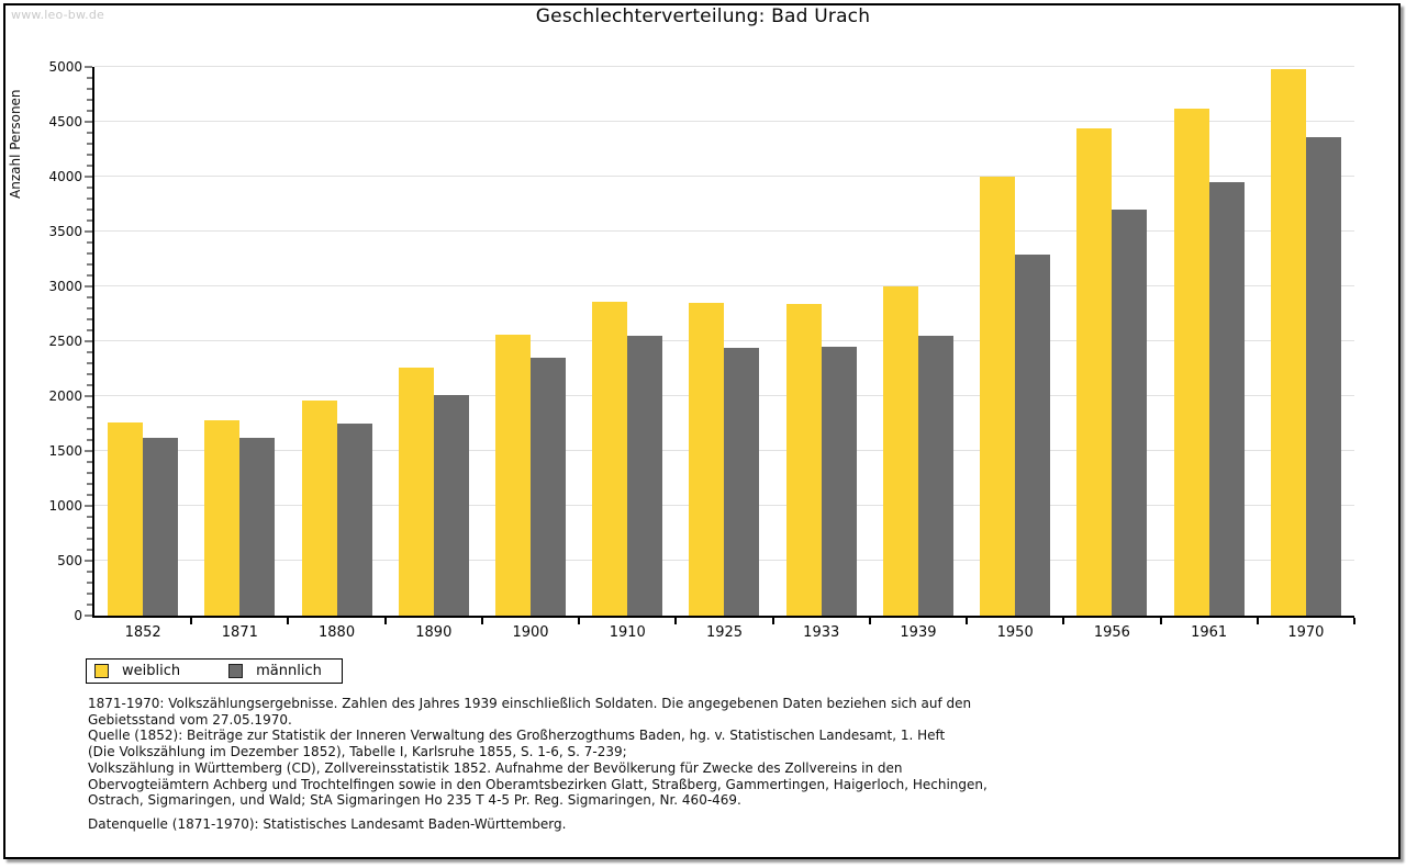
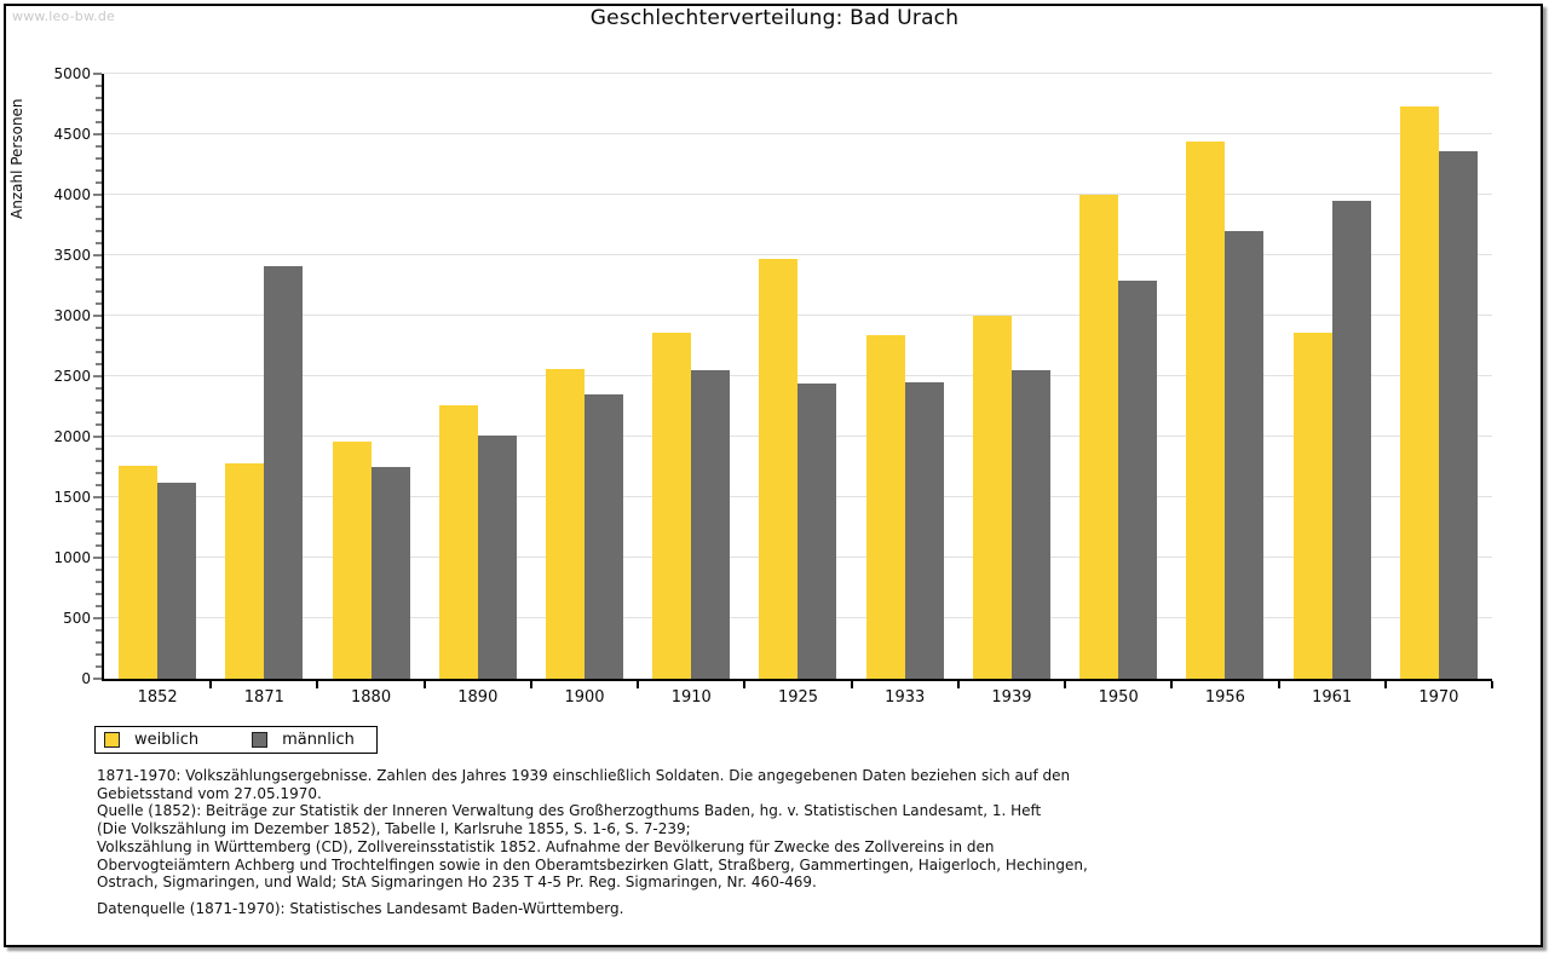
männlich/1871: 1620 -> 3410
weiblich/1925: 2850 -> 3470
weiblich/1961: 4620 -> 2860
weiblich/1970: 4980 -> 4730
